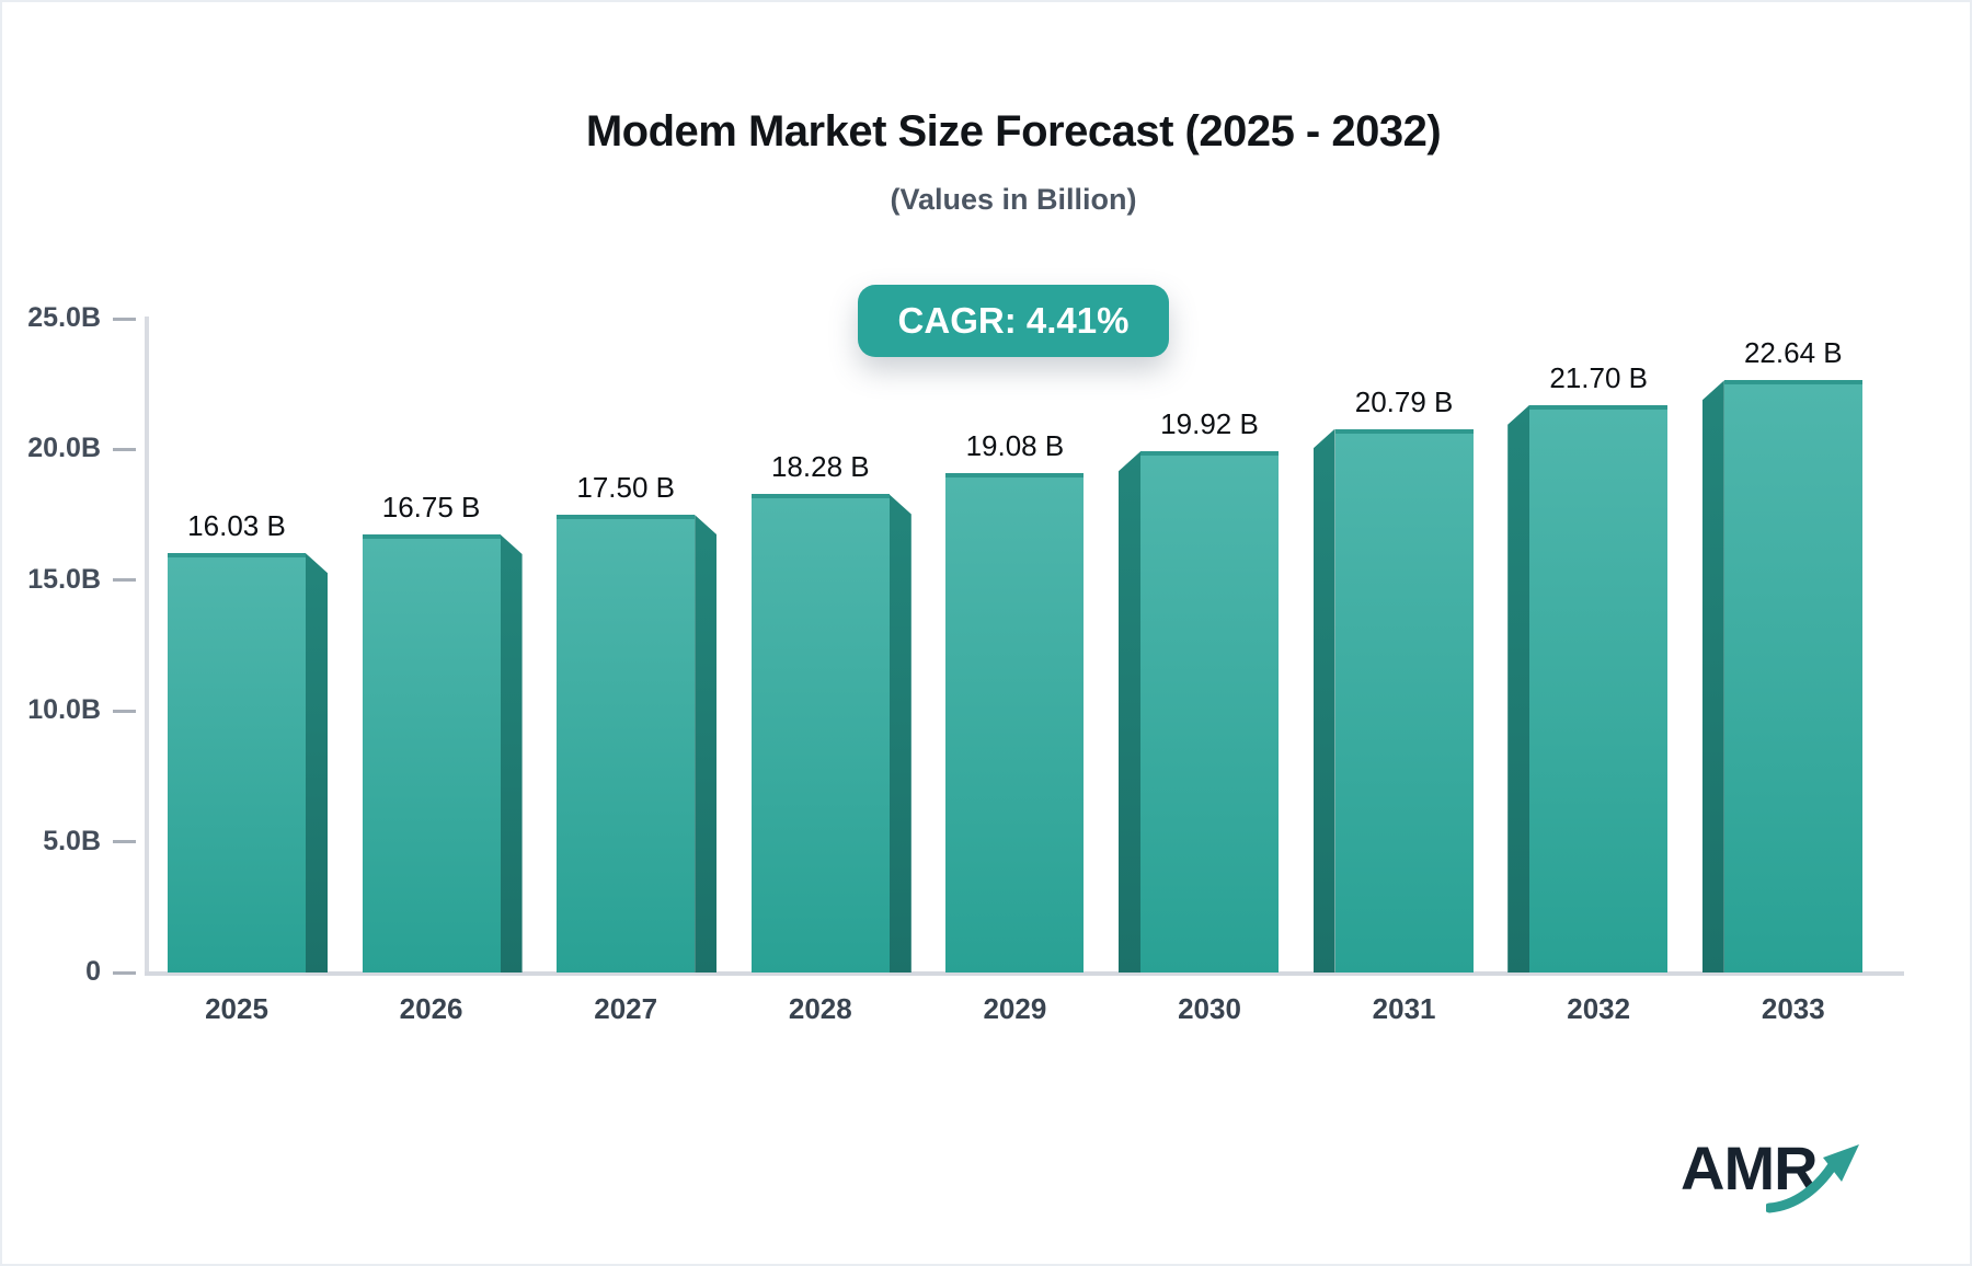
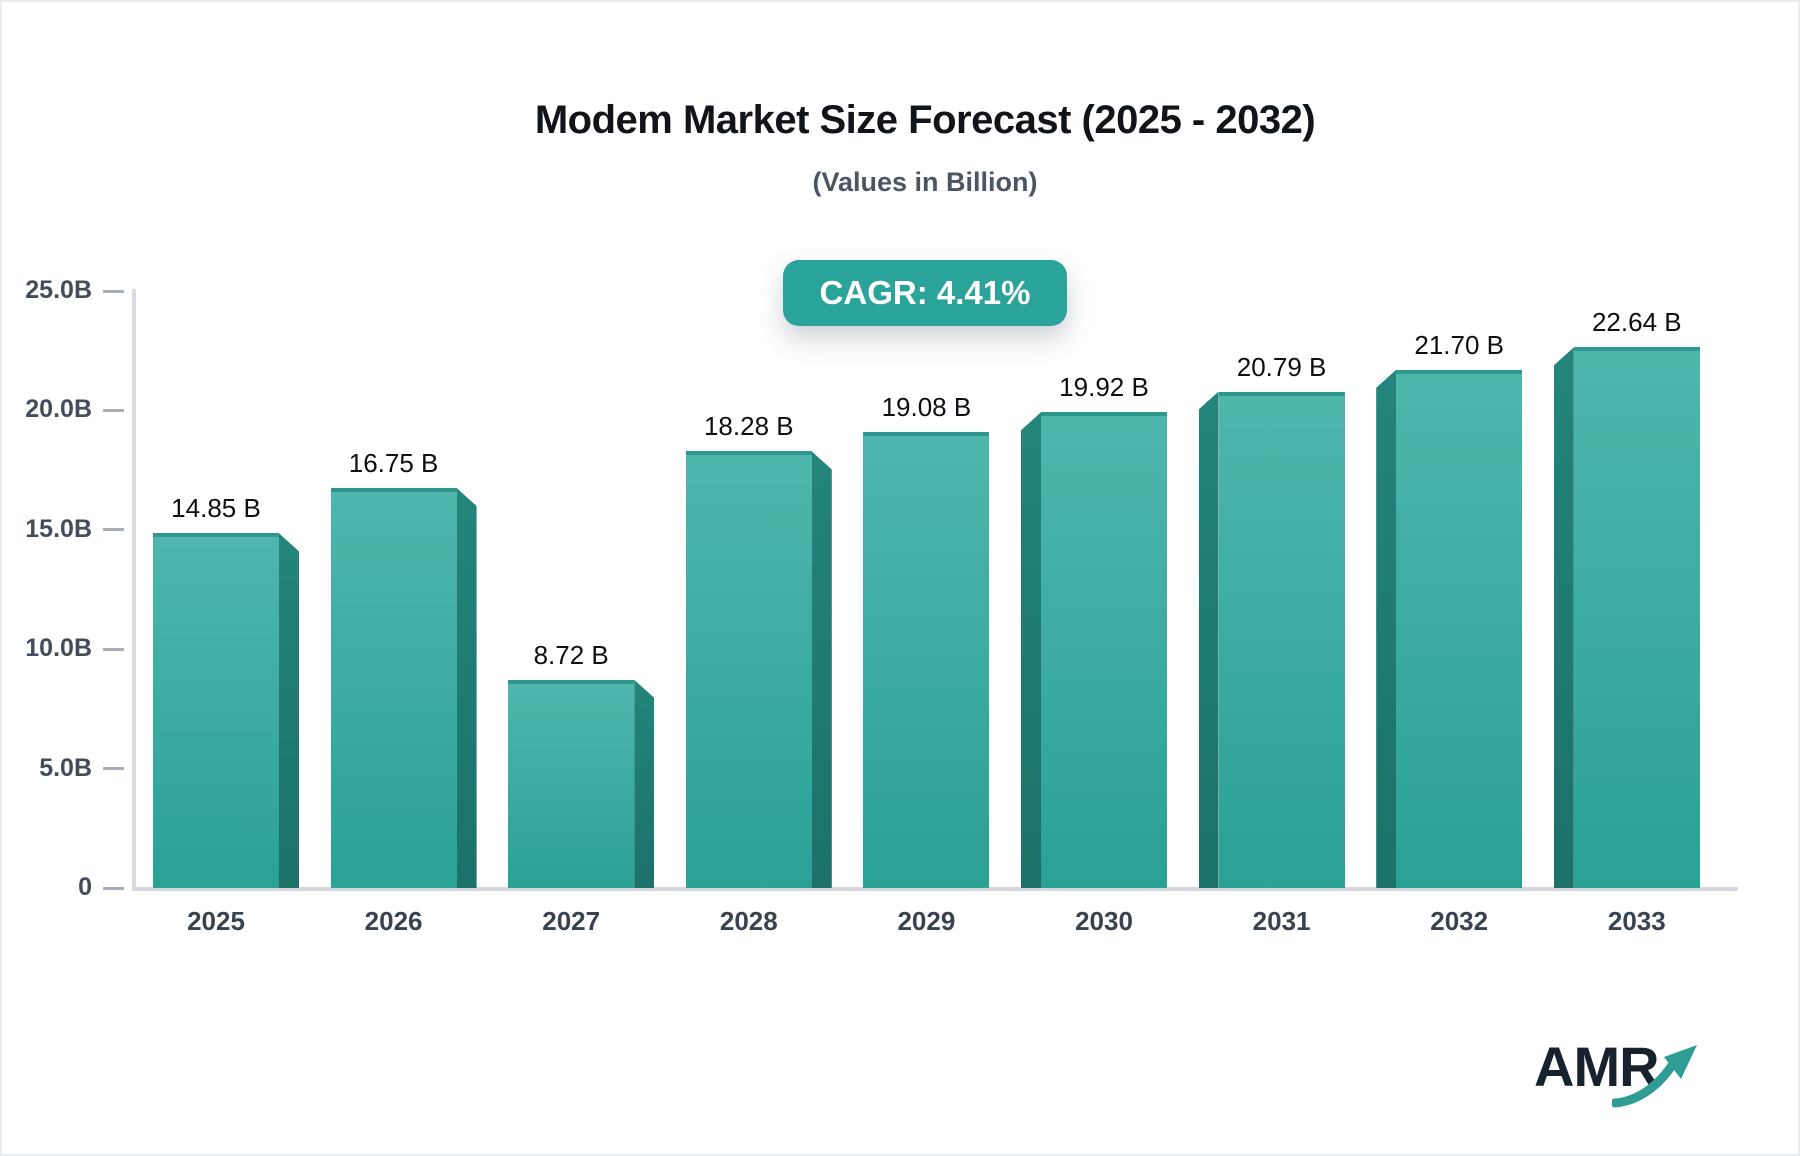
2025: 16.03 -> 14.85
2027: 17.50 -> 8.72
